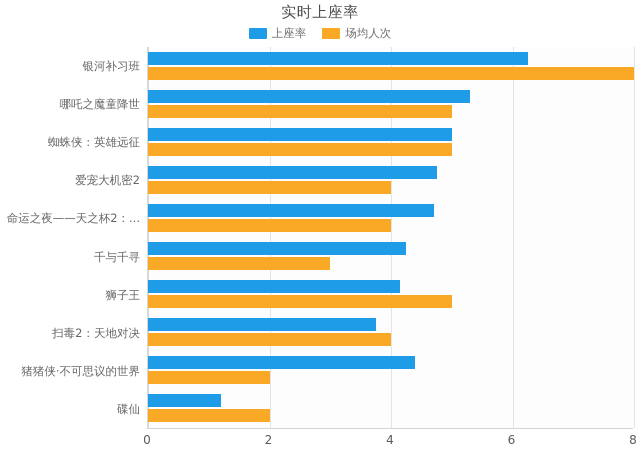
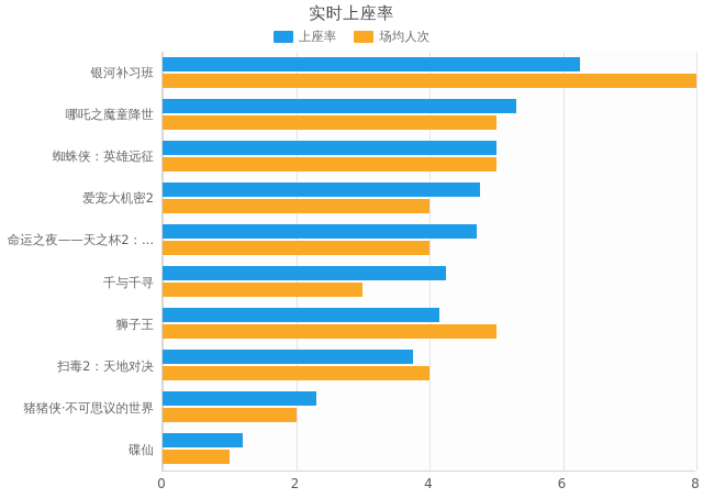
上座率/猪猪侠·不可思议的世界: 4.4 -> 2.3
场均人次/碟仙: 2 -> 1
